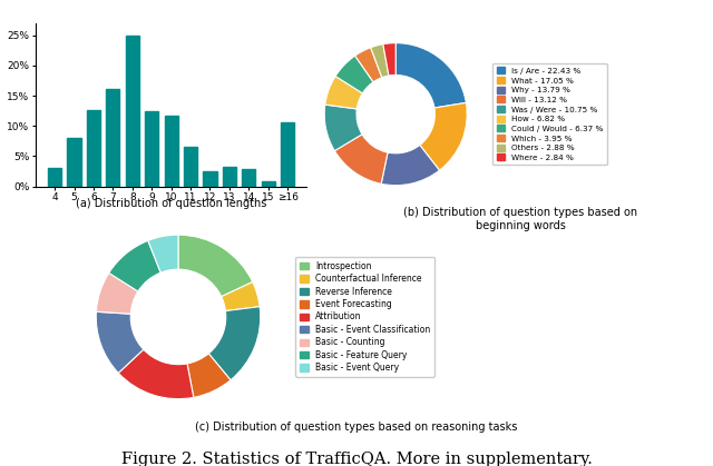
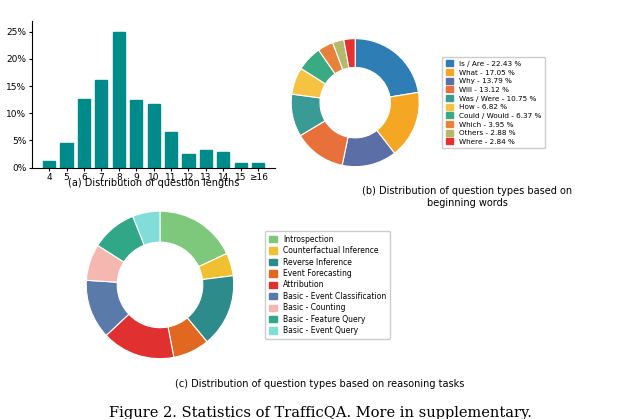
4: 3.0% -> 1.2%
5: 8.0% -> 4.6%
≥16: 10.6% -> 0.9%
